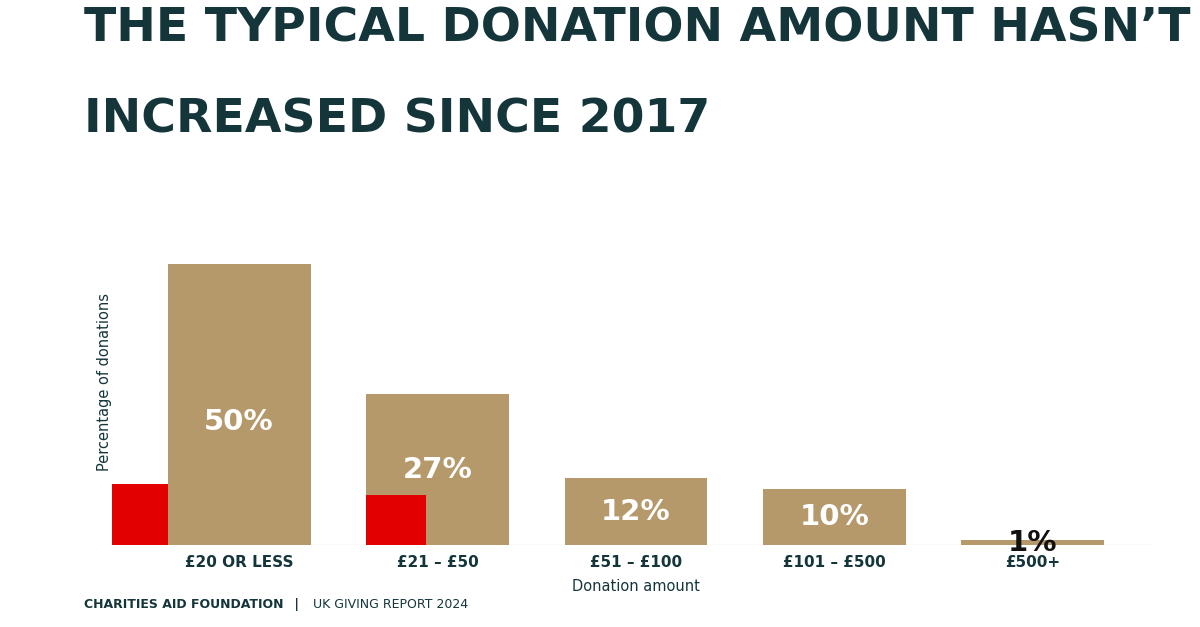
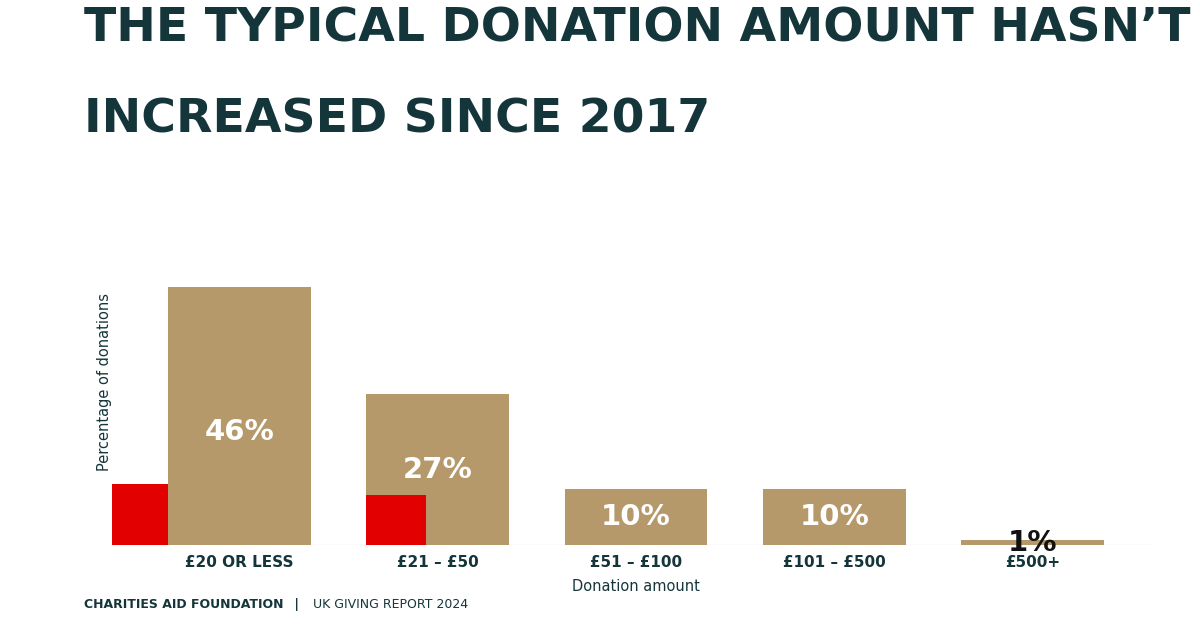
£20 OR LESS: 50% -> 46%
£51 – £100: 12% -> 10%
